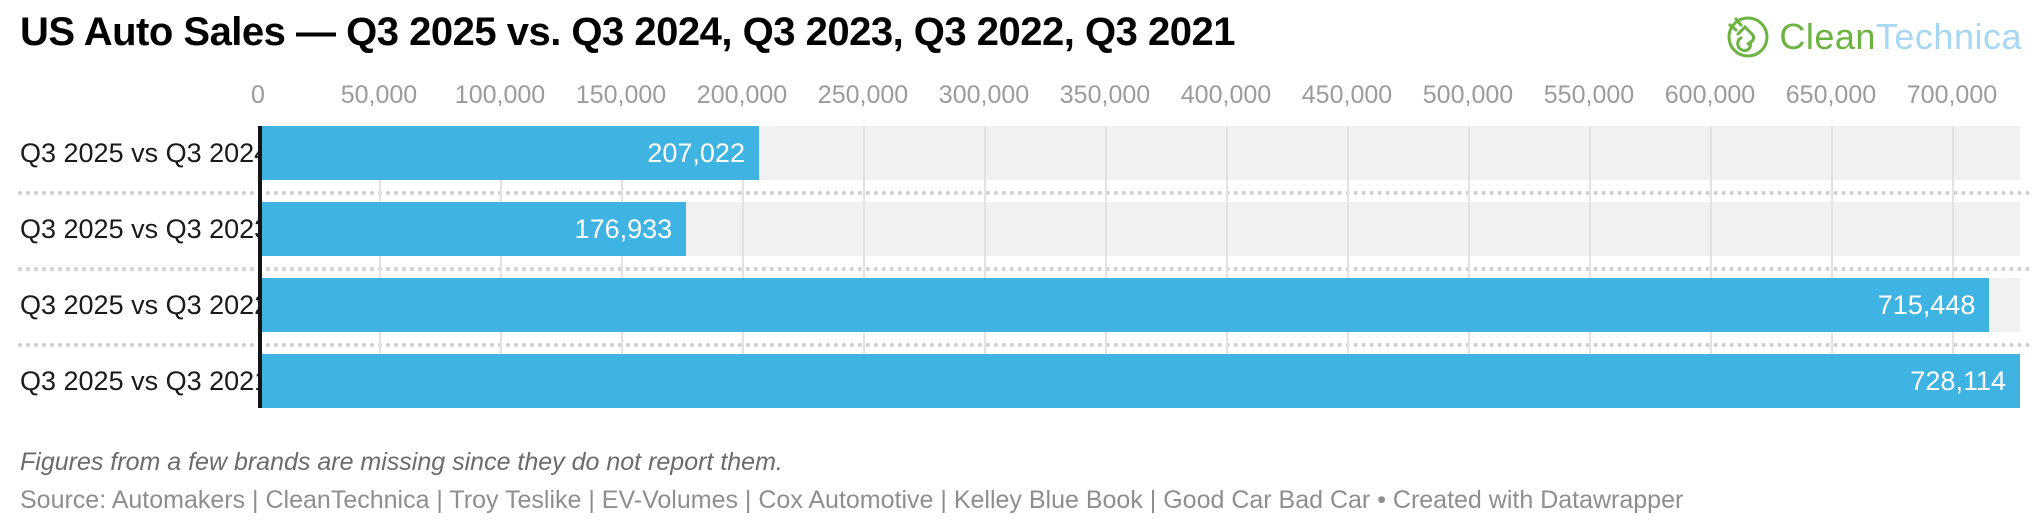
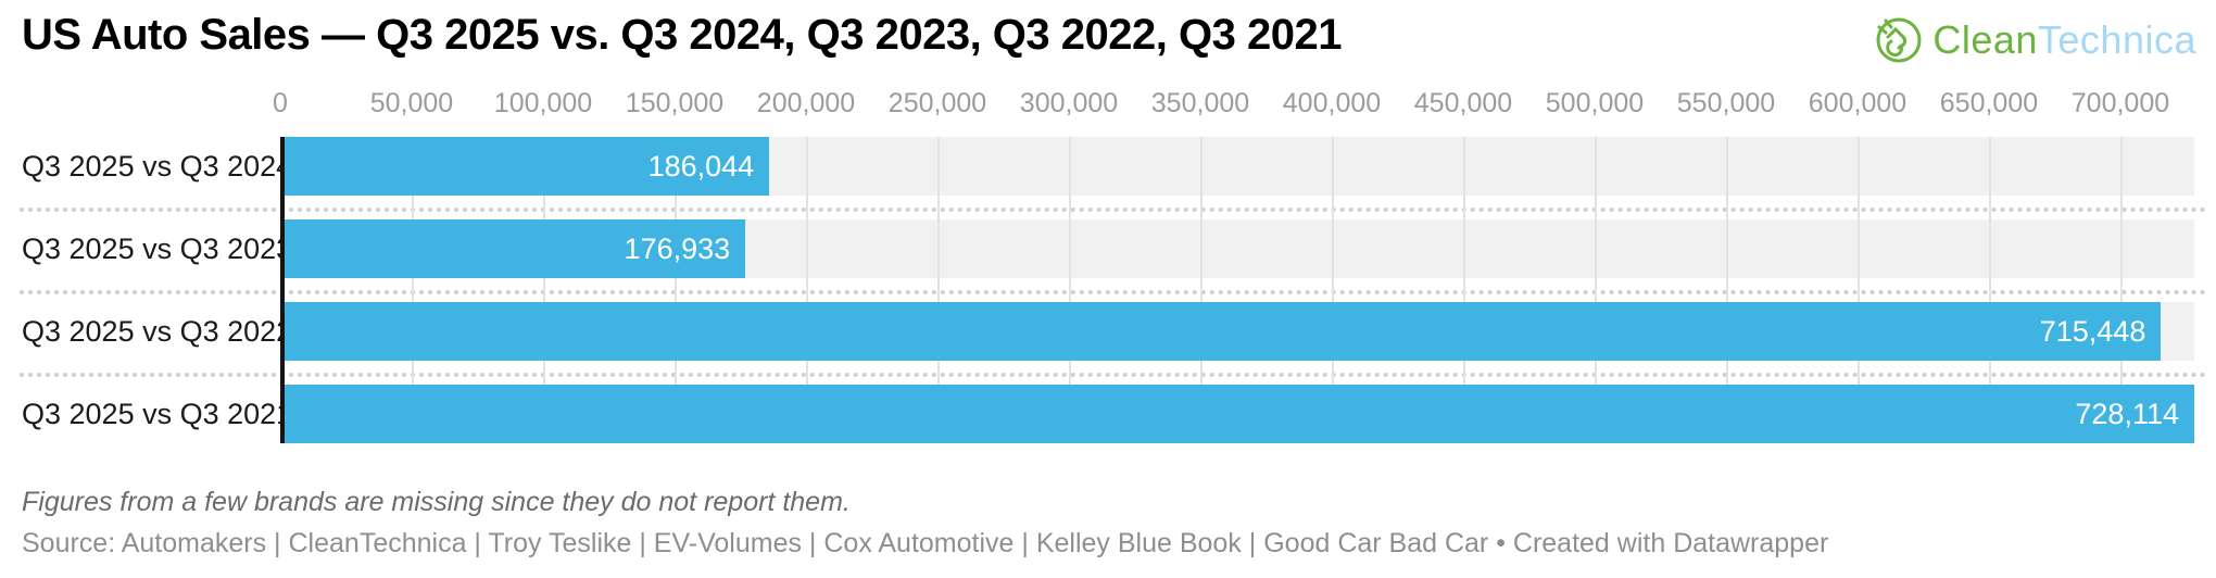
Q3 2025 vs Q3 2024: 207,022 -> 186,044
